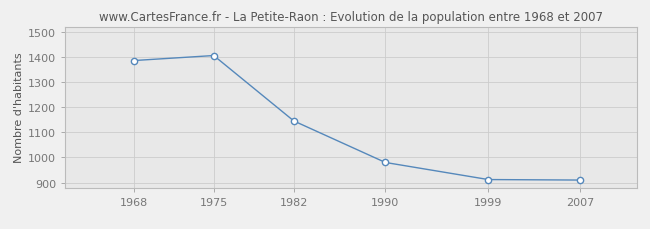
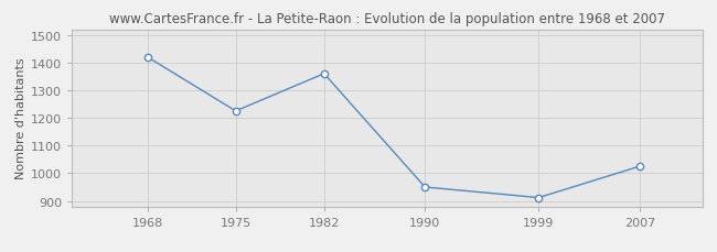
1968: 1385 -> 1420
1975: 1405 -> 1225
1982: 1145 -> 1360
1990: 980 -> 950
2007: 910 -> 1025
